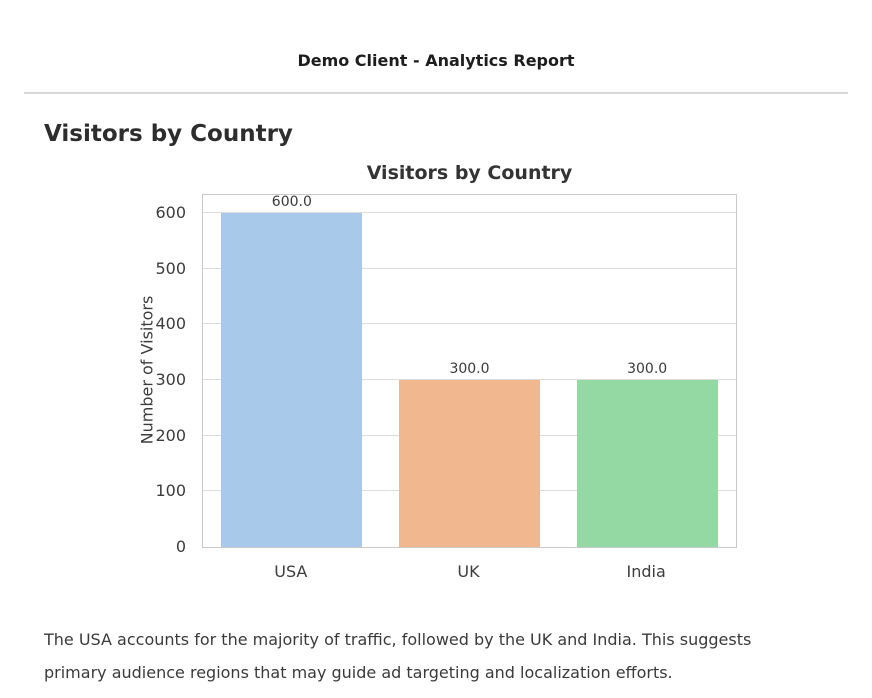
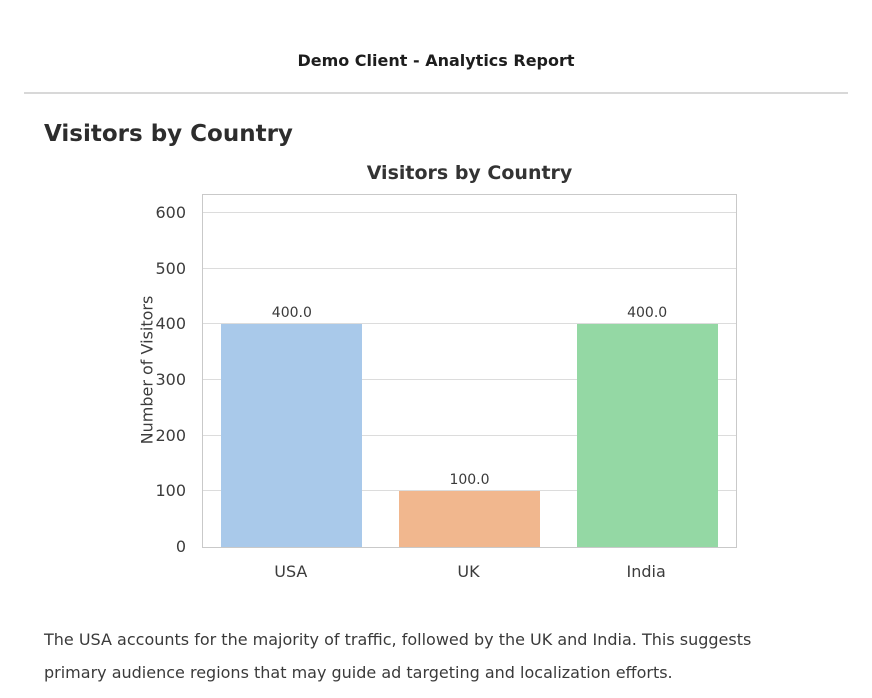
USA: 600.0 -> 400.0
UK: 300.0 -> 100.0
India: 300.0 -> 400.0
